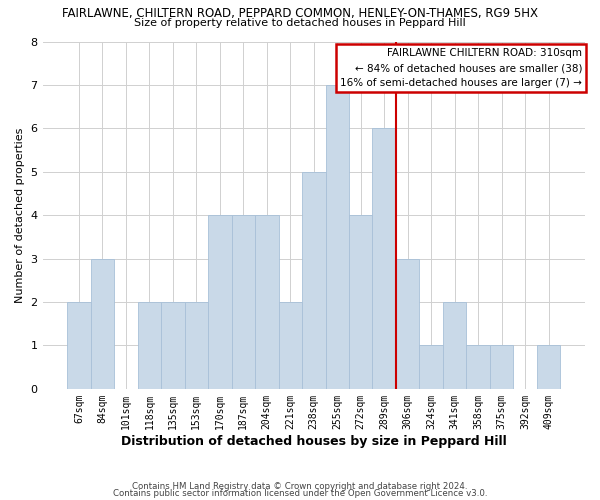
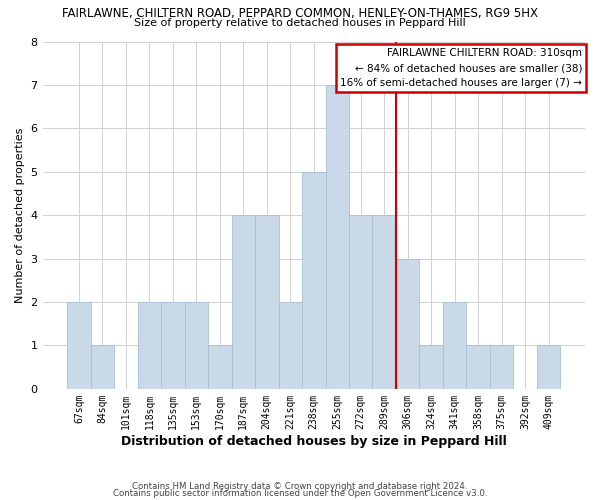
84sqm: 3 -> 1
170sqm: 4 -> 1
289sqm: 6 -> 4
